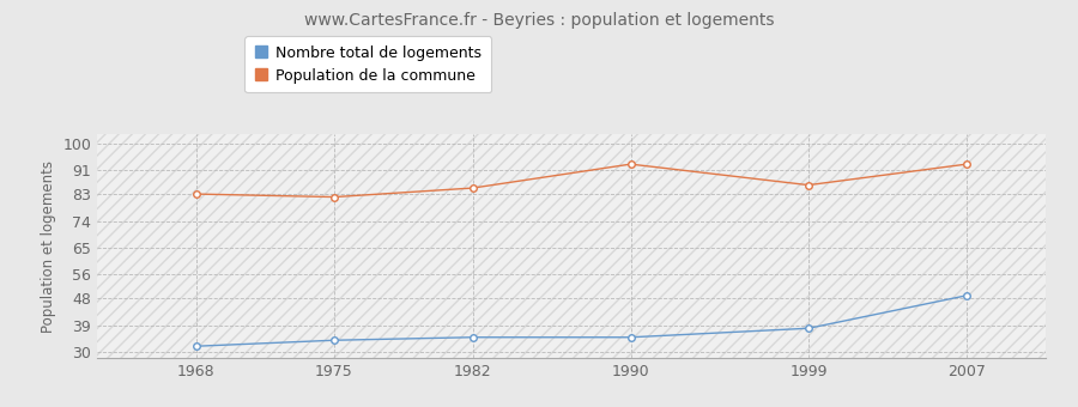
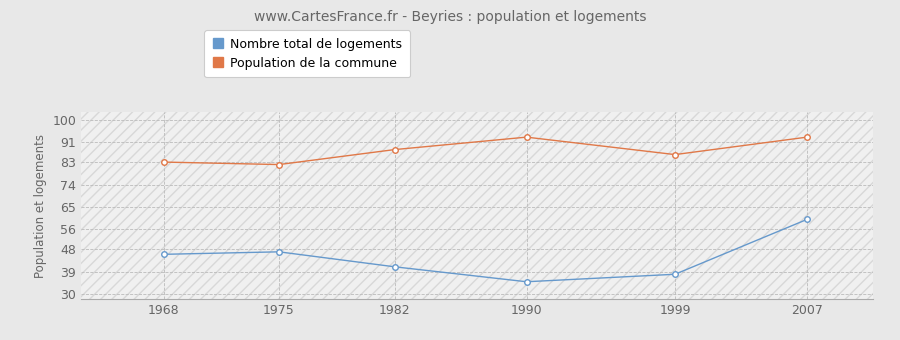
Nombre total de logements/1968: 32 -> 46
Nombre total de logements/1975: 34 -> 47
Nombre total de logements/1982: 35 -> 41
Population de la commune/1982: 85 -> 88
Nombre total de logements/2007: 49 -> 60
